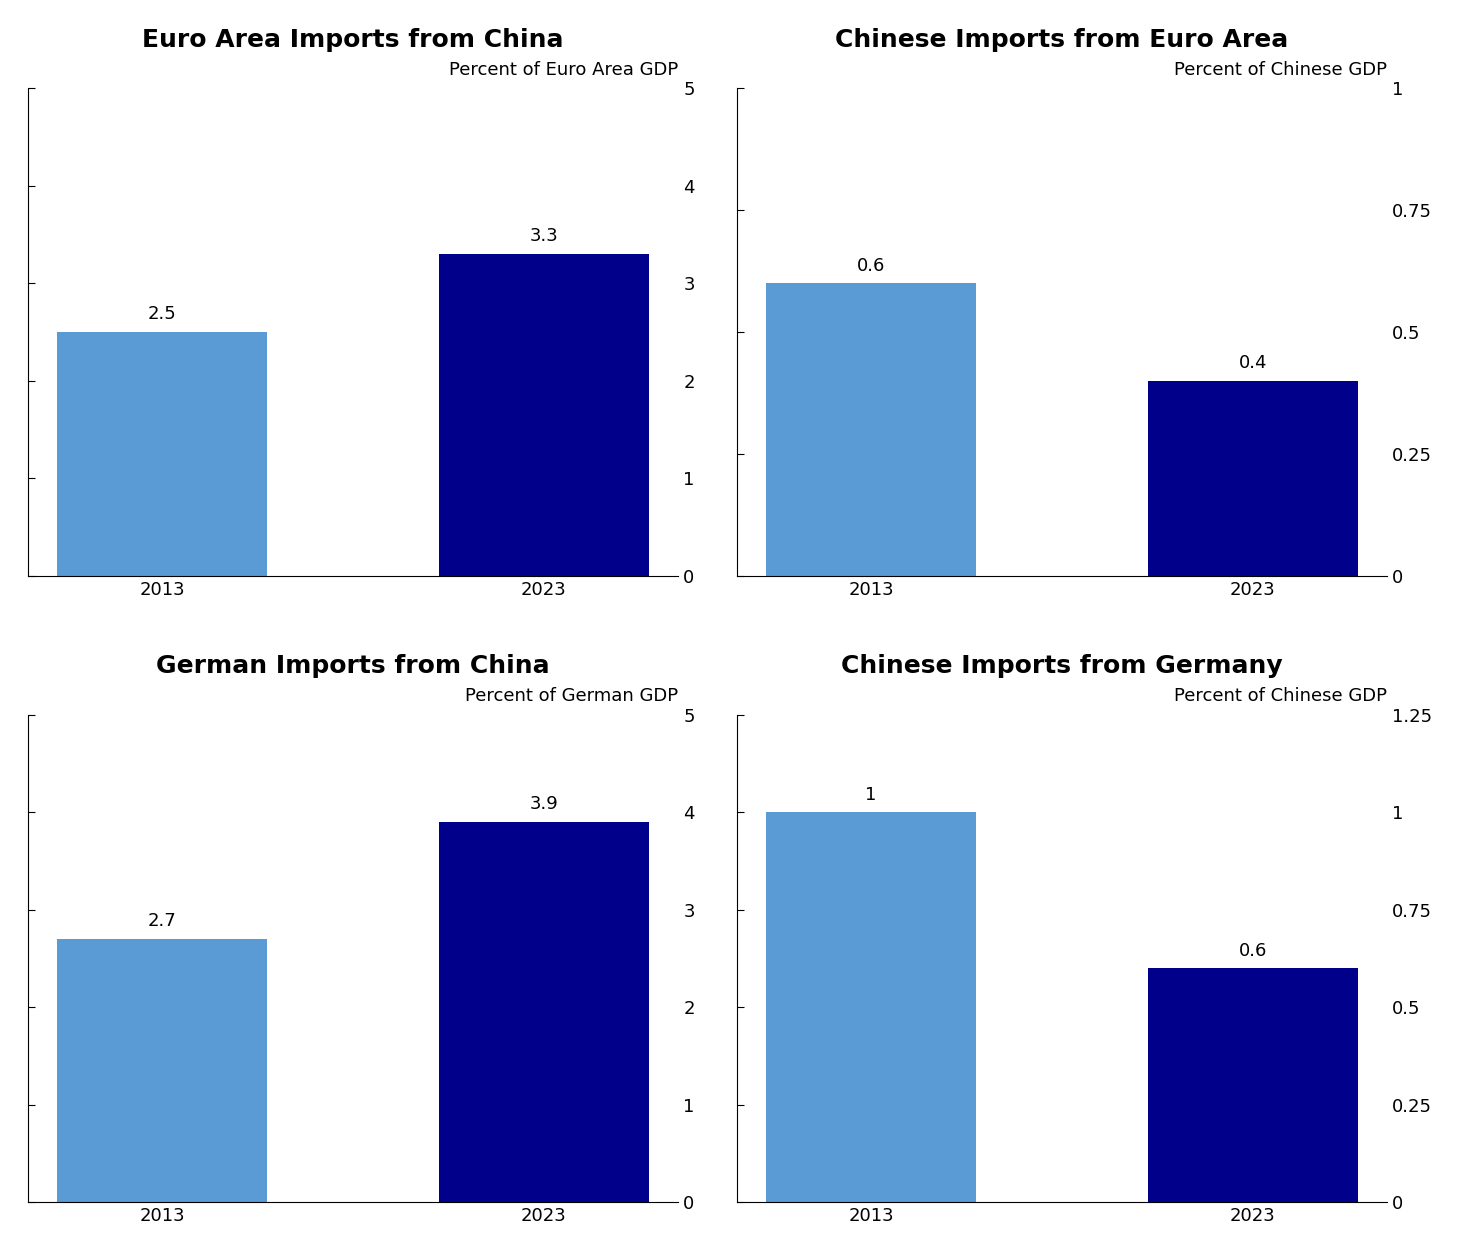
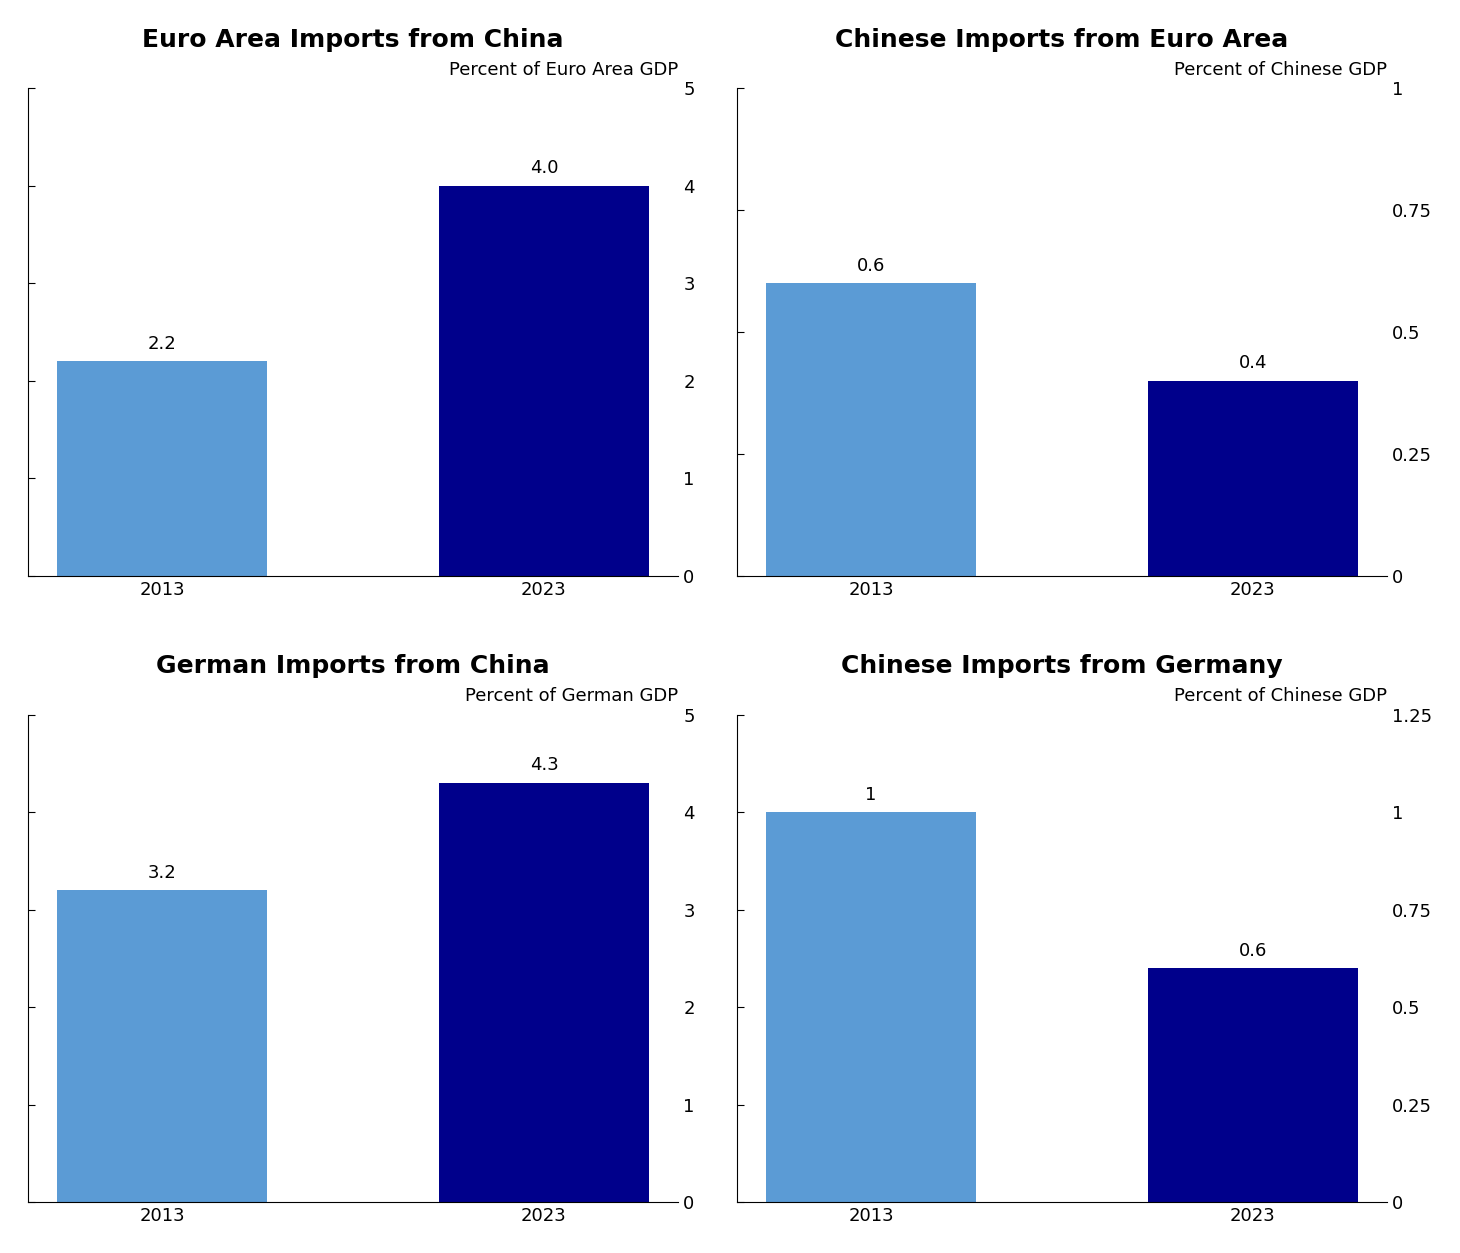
Euro Area Imports from China/2013: 2.5 -> 2.2
Euro Area Imports from China/2023: 3.3 -> 4.0
German Imports from China/2013: 2.7 -> 3.2
German Imports from China/2023: 3.9 -> 4.3
